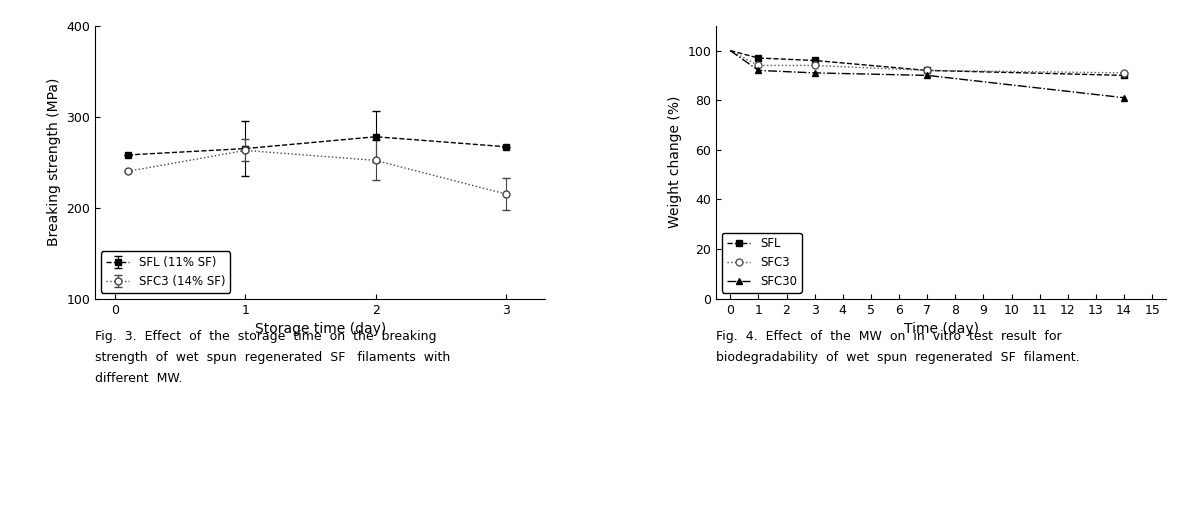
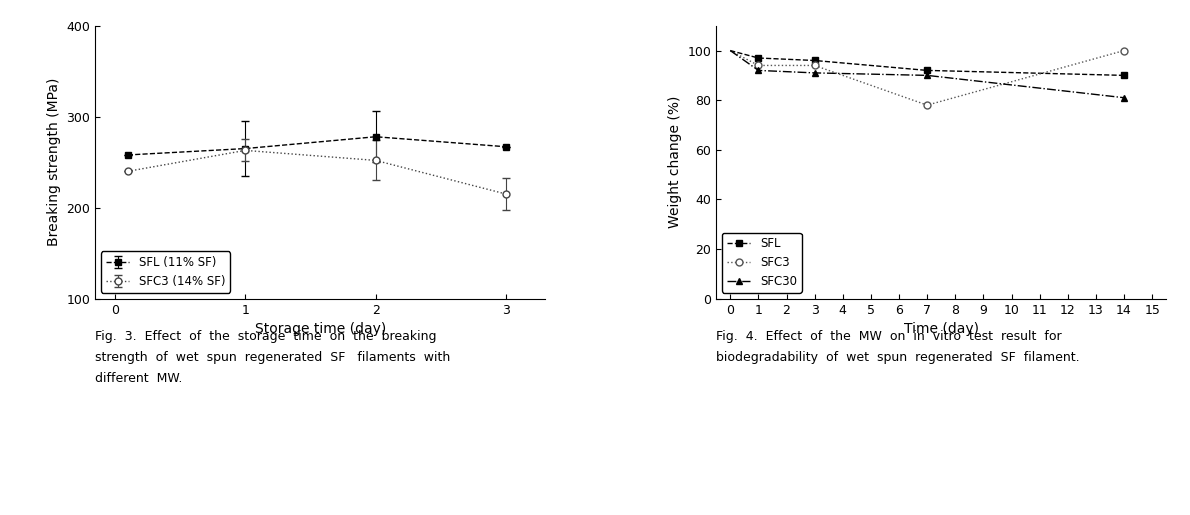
SFC3/7: 92 -> 78
SFC3/14: 91 -> 100
